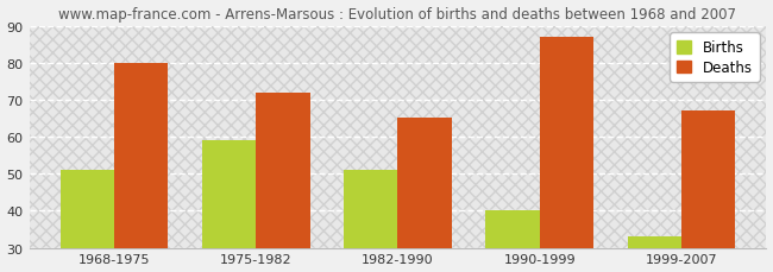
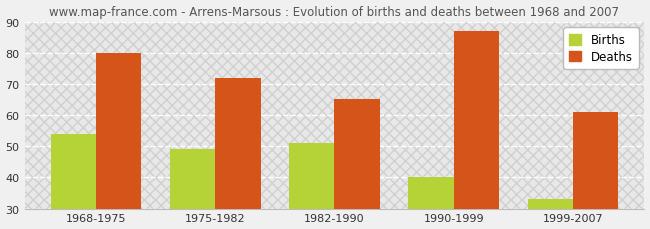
Births/1968-1975: 51 -> 54
Births/1975-1982: 59 -> 49
Deaths/1999-2007: 67 -> 61
